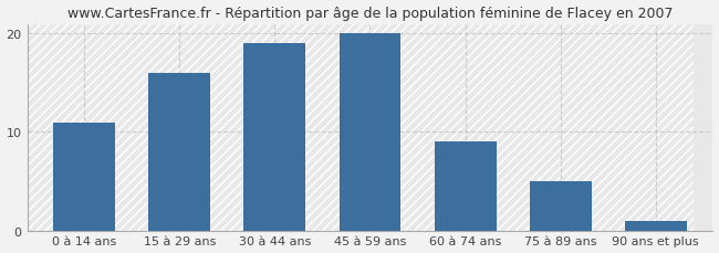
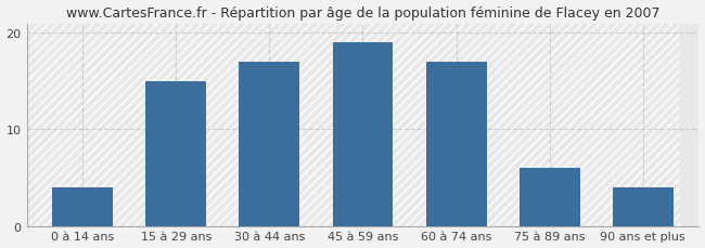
0 à 14 ans: 11 -> 4
15 à 29 ans: 16 -> 15
30 à 44 ans: 19 -> 17
45 à 59 ans: 20 -> 19
60 à 74 ans: 9 -> 17
75 à 89 ans: 5 -> 6
90 ans et plus: 1 -> 4
